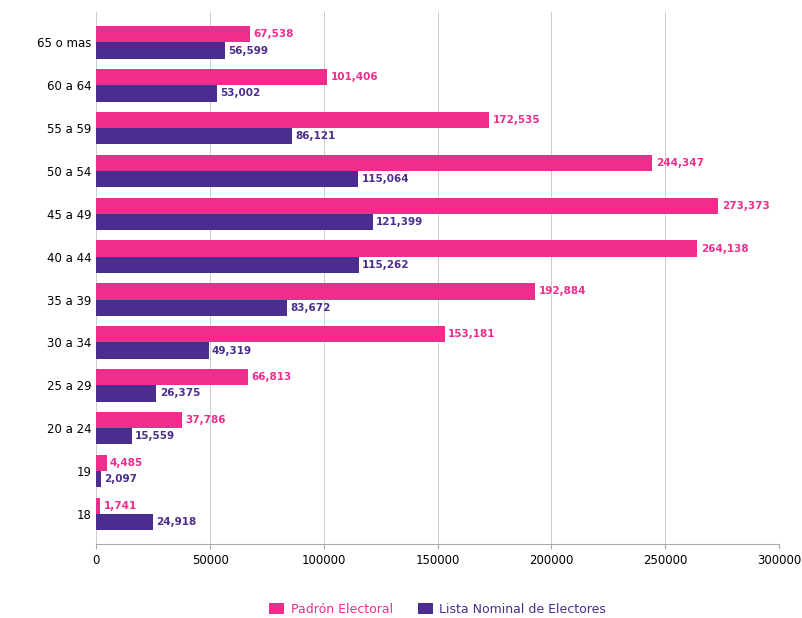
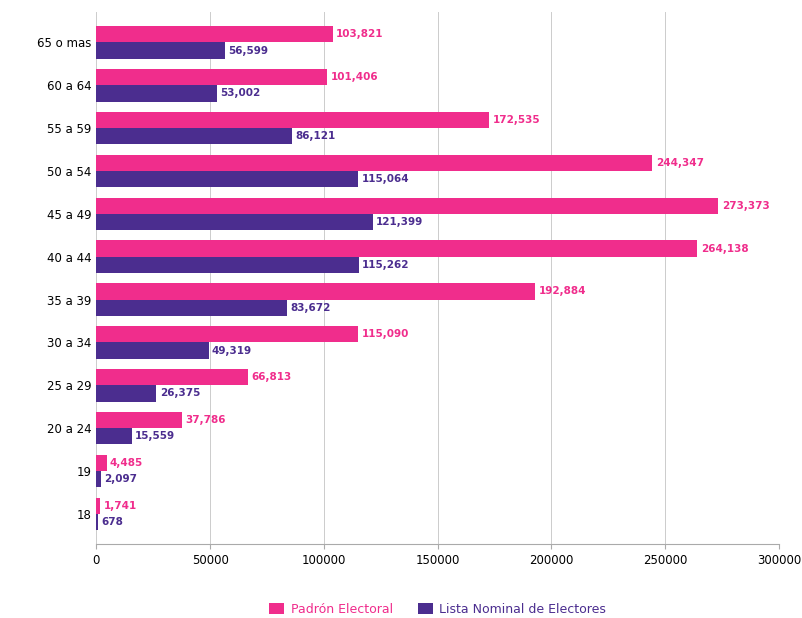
Padrón Electoral/65 o mas: 67,538 -> 103,821
Padrón Electoral/30 a 34: 153,181 -> 115,090
Lista Nominal de Electores/18: 24,918 -> 678
